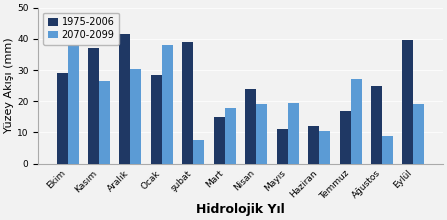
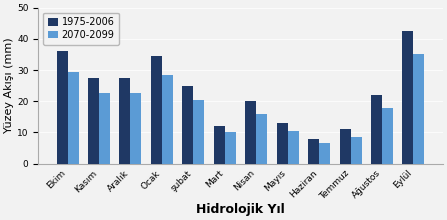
1975-2006/Ekim: 29.0 -> 36.0
2070-2099/Ekim: 38.0 -> 29.5
1975-2006/Kasım: 37.0 -> 27.5
2070-2099/Kasım: 26.5 -> 22.5
1975-2006/Aralık: 41.5 -> 27.5
2070-2099/Aralık: 30.5 -> 22.5
1975-2006/Ocak: 28.5 -> 34.5
2070-2099/Ocak: 38.0 -> 28.5
1975-2006/şubat: 39.0 -> 25.0
2070-2099/şubat: 7.5 -> 20.5
1975-2006/Mart: 15.0 -> 12.0
2070-2099/Mart: 18.0 -> 10.0
1975-2006/Nisan: 24.0 -> 20.0
2070-2099/Nisan: 19.0 -> 16.0
1975-2006/Mayıs: 11.0 -> 13.0
2070-2099/Mayıs: 19.5 -> 10.5
1975-2006/Haziran: 12.0 -> 8.0
2070-2099/Haziran: 10.5 -> 6.5
1975-2006/Temmuz: 17.0 -> 11.0
2070-2099/Temmuz: 27.0 -> 8.5
1975-2006/Ağustos: 25.0 -> 22.0
2070-2099/Ağustos: 9.0 -> 18.0
1975-2006/Eylül: 39.5 -> 42.5
2070-2099/Eylül: 19.0 -> 35.0
